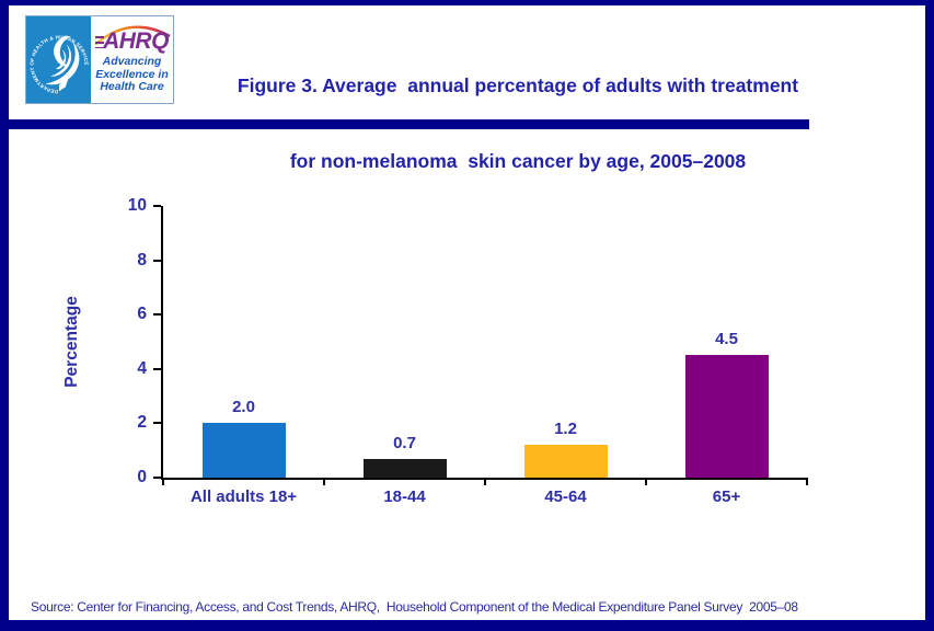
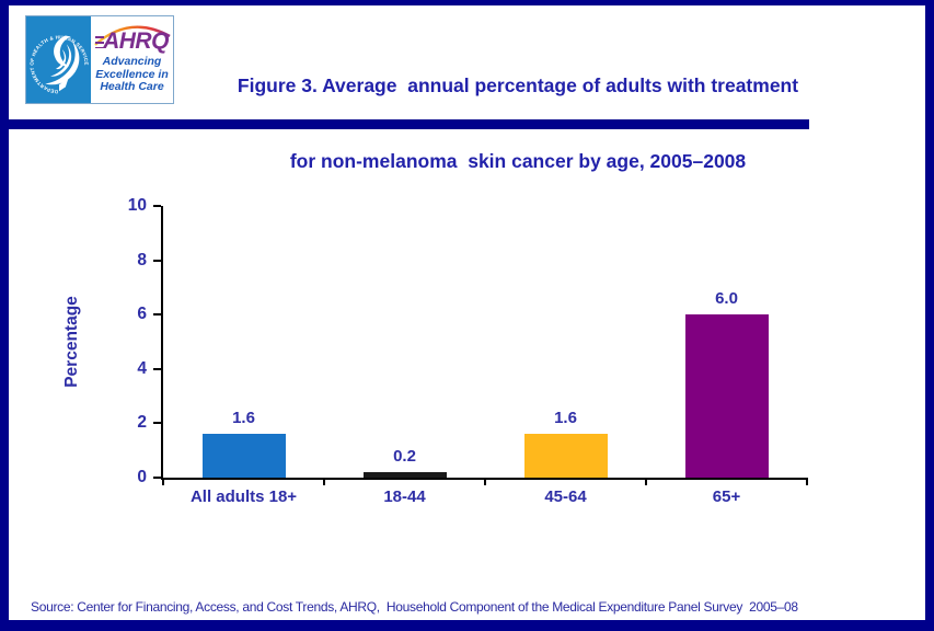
All adults 18+: 2.0 -> 1.6
18-44: 0.7 -> 0.2
45-64: 1.2 -> 1.6
65+: 4.5 -> 6.0
